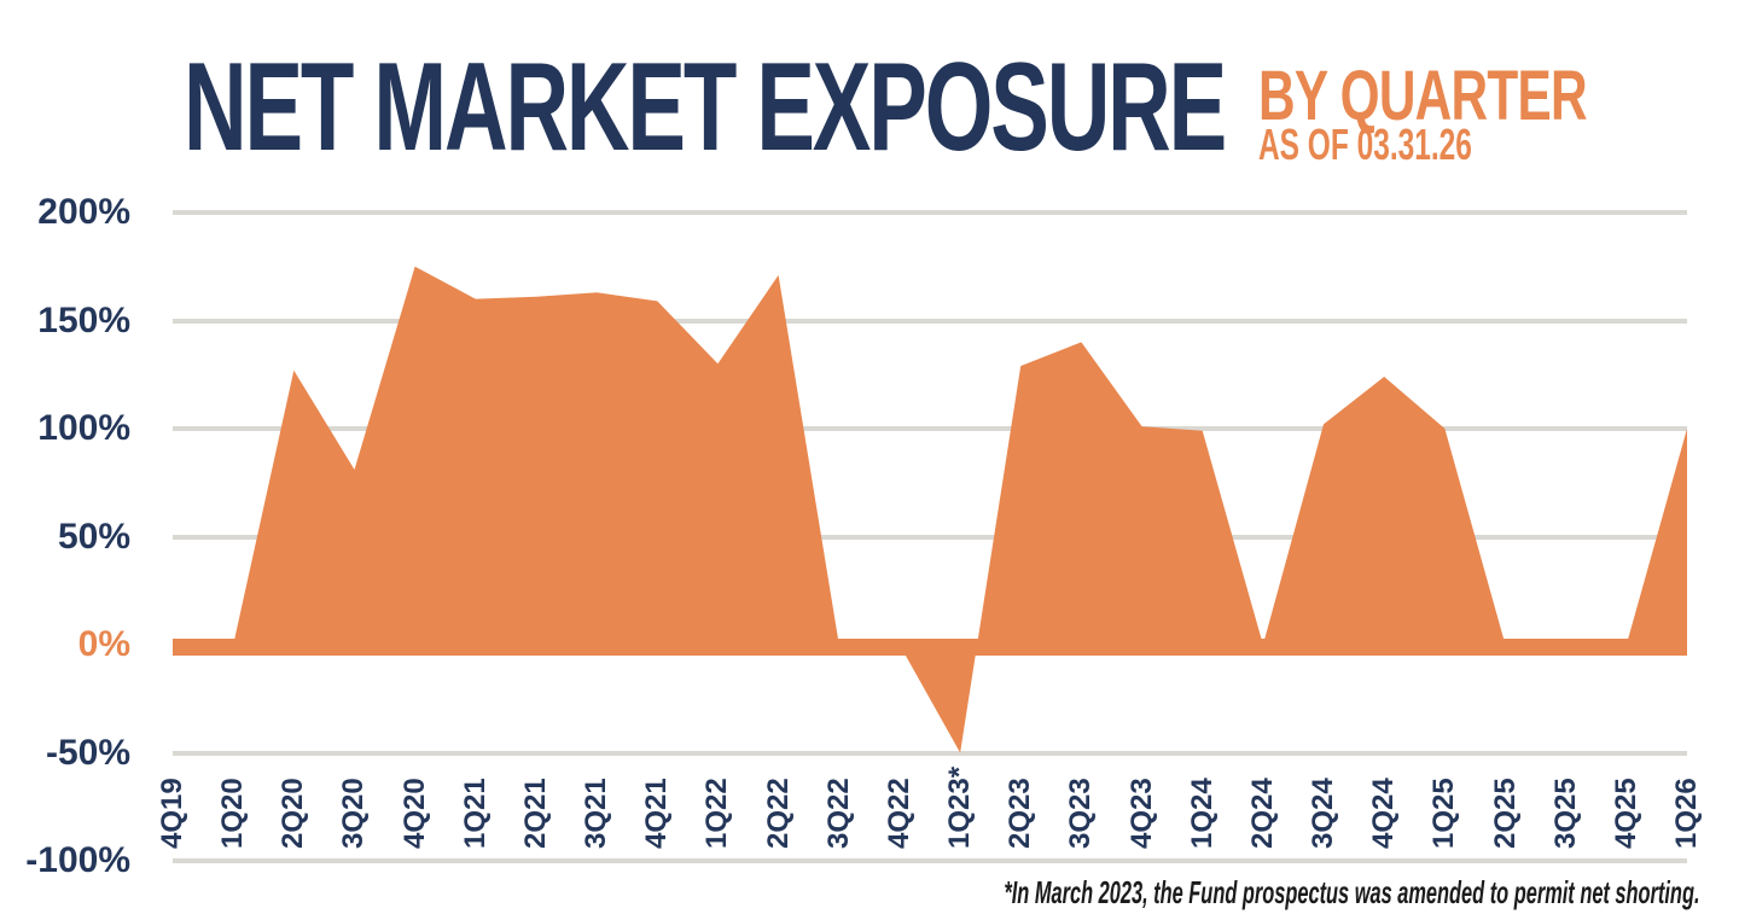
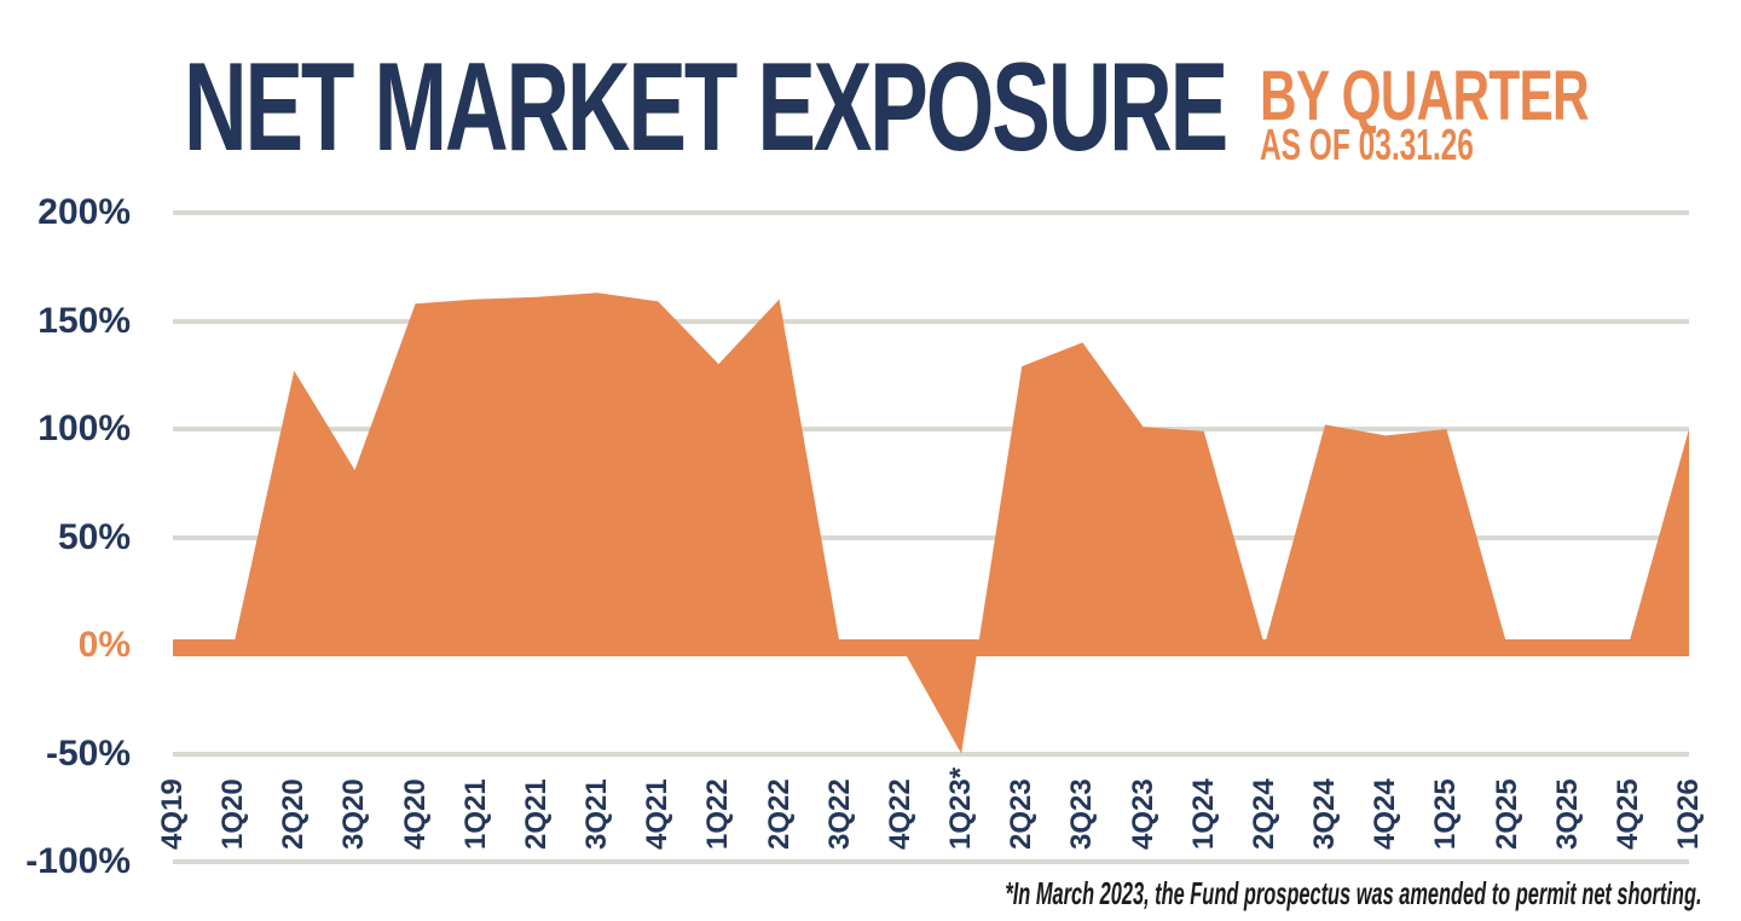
4Q20: 175% -> 158%
2Q22: 171% -> 160%
4Q24: 124% -> 97%
